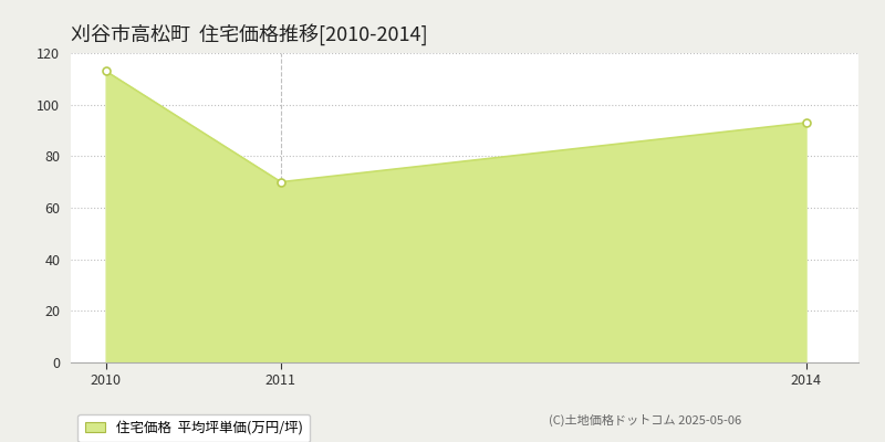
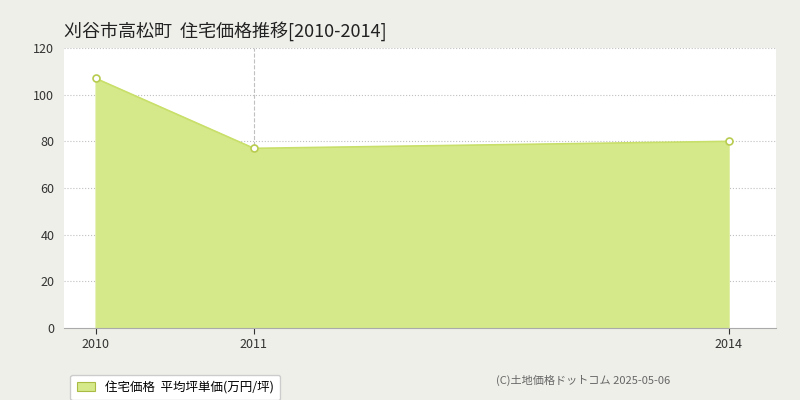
2010: 113 -> 107
2011: 70 -> 77
2014: 93 -> 80
